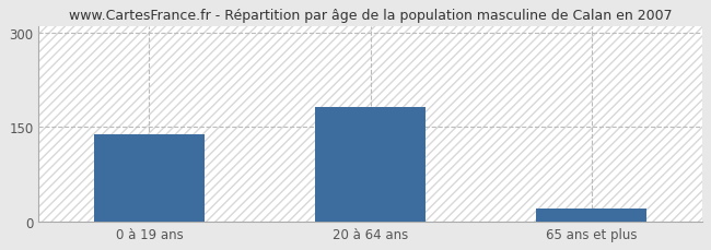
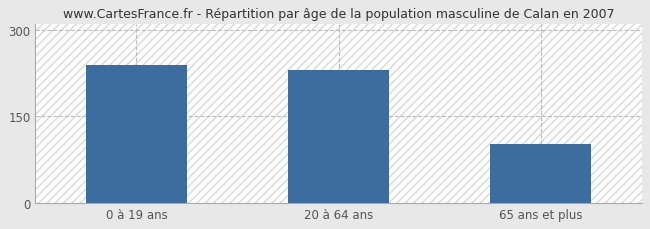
0 à 19 ans: 138 -> 240
20 à 64 ans: 182 -> 230
65 ans et plus: 20 -> 102
